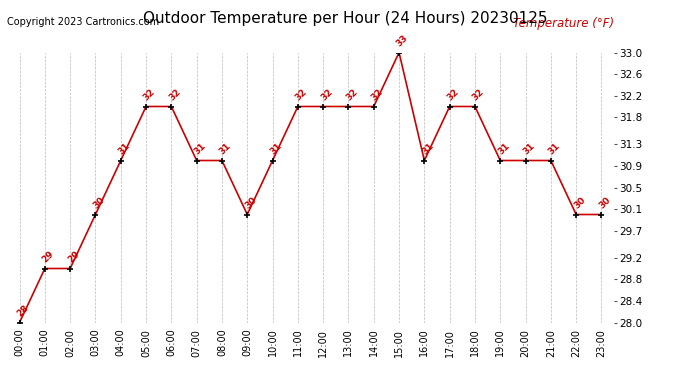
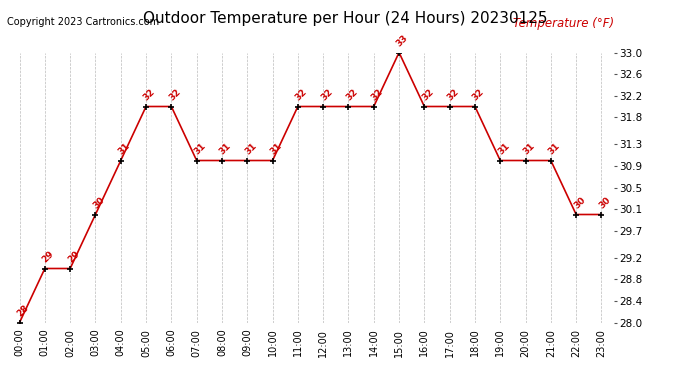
09:00: 30 -> 31
16:00: 31 -> 32
